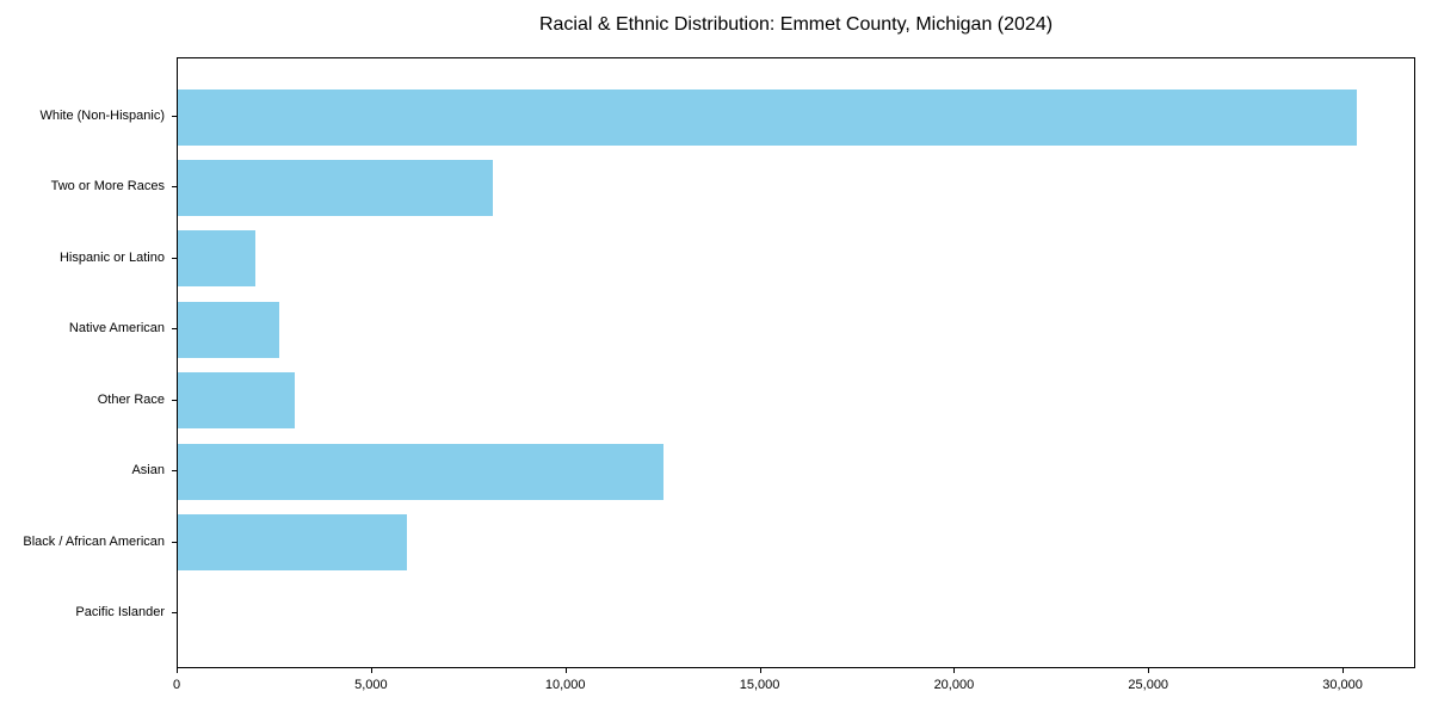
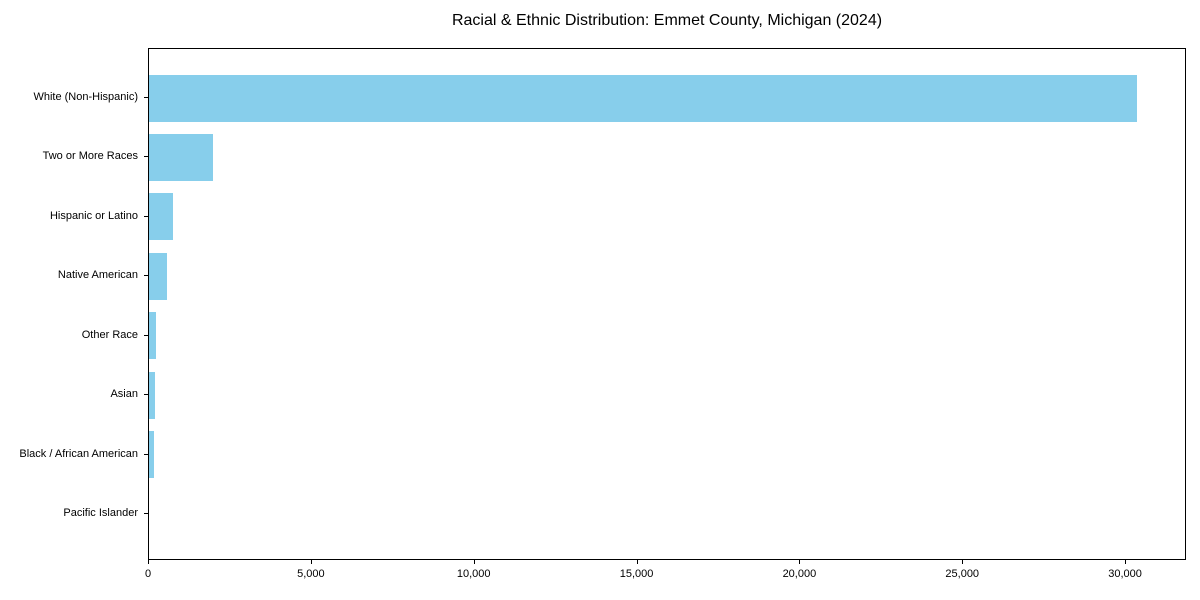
Two or More Races: 8100 -> 2000
Hispanic or Latino: 2000 -> 700
Native American: 2600 -> 500
Other Race: 3000 -> 200
Asian: 12500 -> 200
Black / African American: 5900 -> 200
